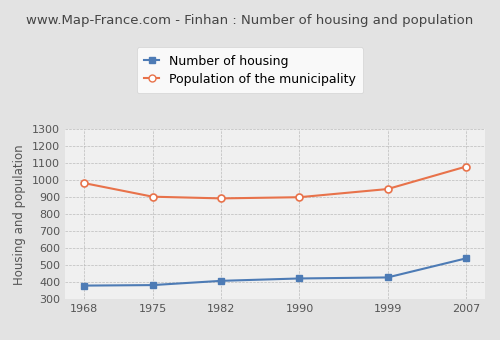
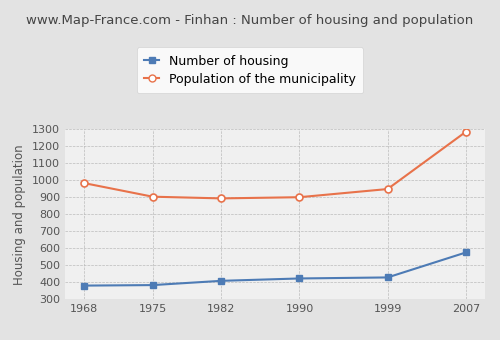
Number of housing/2007: 540 -> 580
Population of the municipality/2007: 1080 -> 1280
